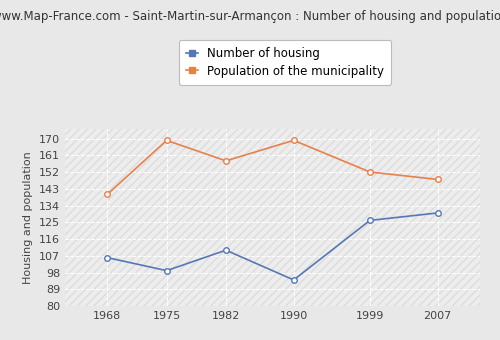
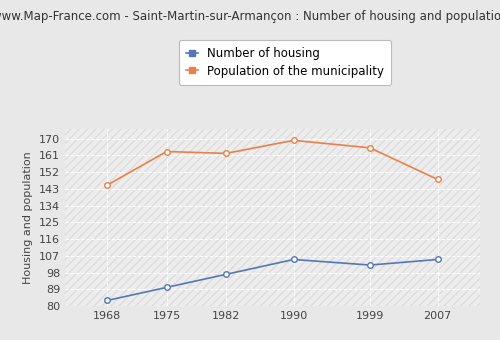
Number of housing/1968: 106 -> 83
Population of the municipality/1968: 140 -> 145
Number of housing/1975: 99 -> 90
Population of the municipality/1975: 169 -> 163
Number of housing/1982: 110 -> 97
Population of the municipality/1982: 158 -> 162
Number of housing/1990: 94 -> 105
Number of housing/1999: 126 -> 102
Population of the municipality/1999: 152 -> 165
Number of housing/2007: 130 -> 105
